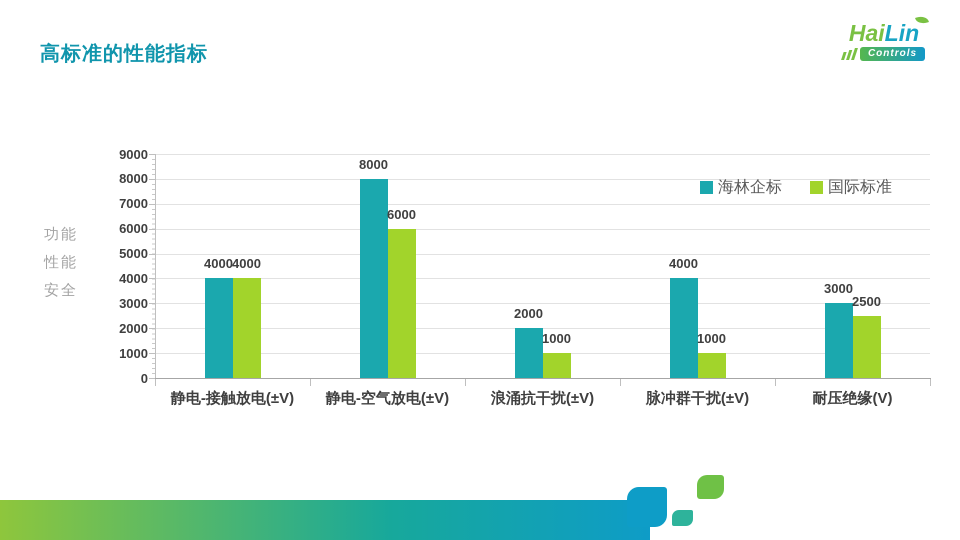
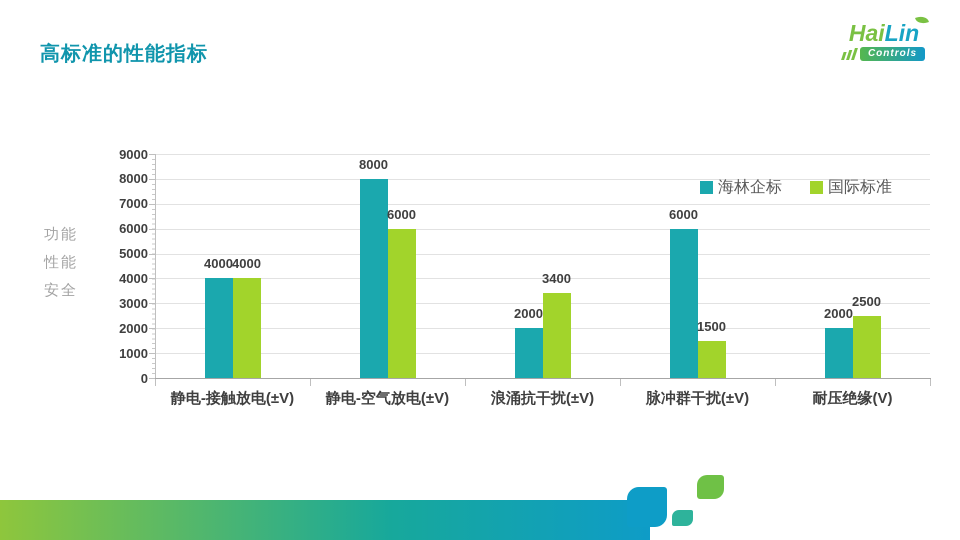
国际标准/浪涌抗干扰(±V): 1000 -> 3400
海林企标/脉冲群干扰(±V): 4000 -> 6000
国际标准/脉冲群干扰(±V): 1000 -> 1500
海林企标/耐压绝缘(V): 3000 -> 2000
